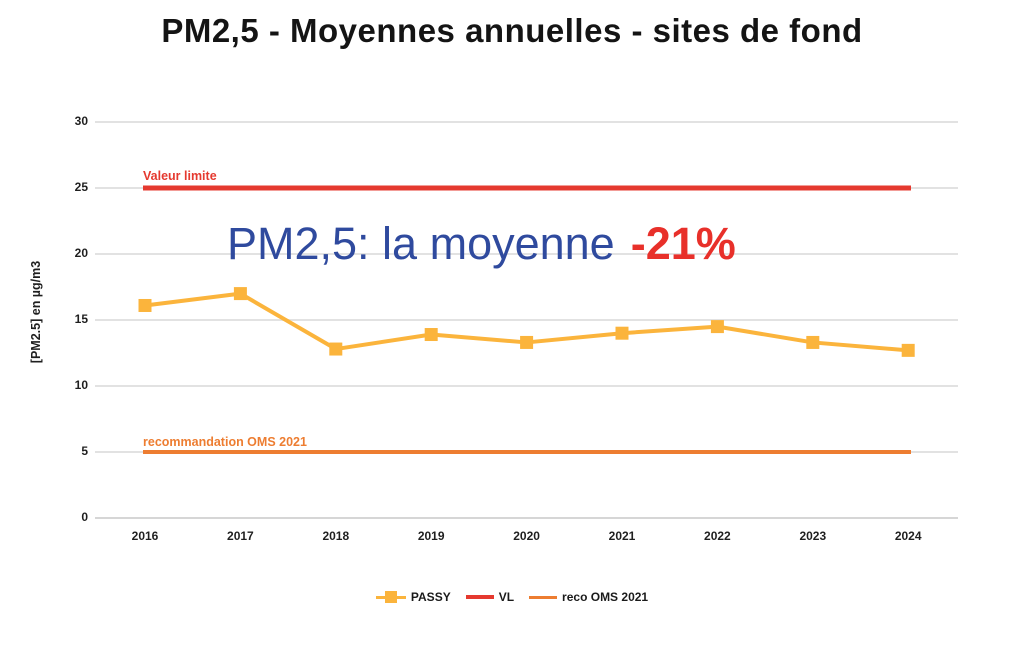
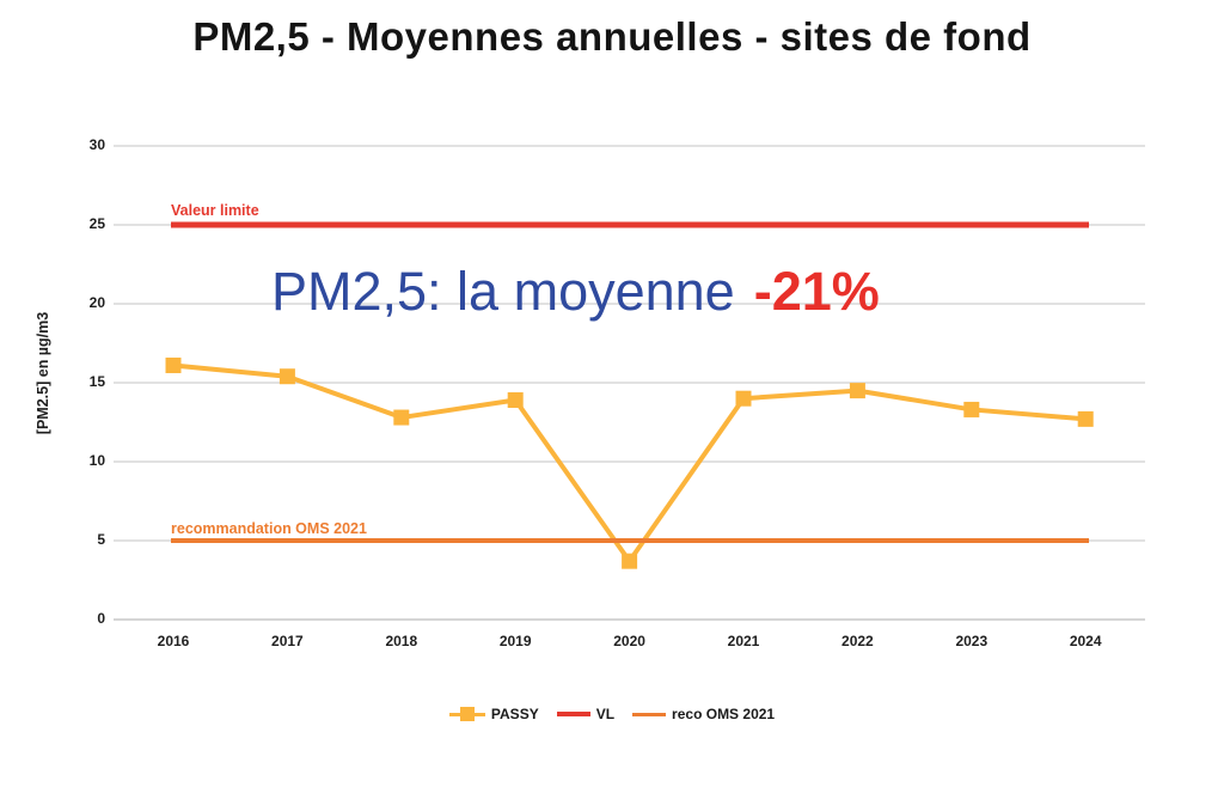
2017: 17.0 -> 15.4
2020: 13.3 -> 3.7
